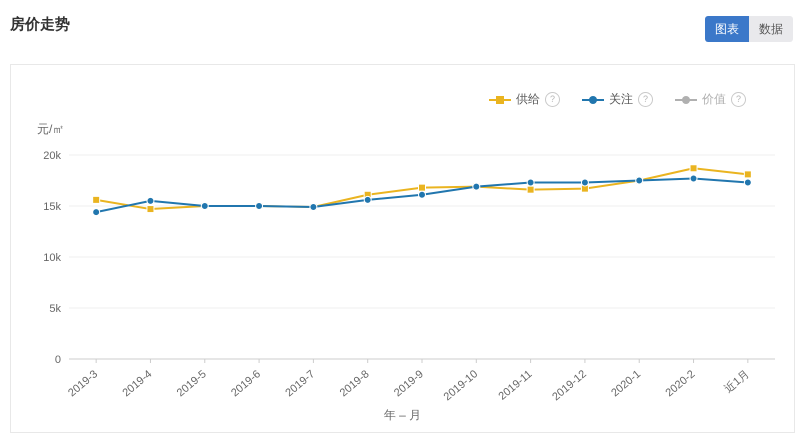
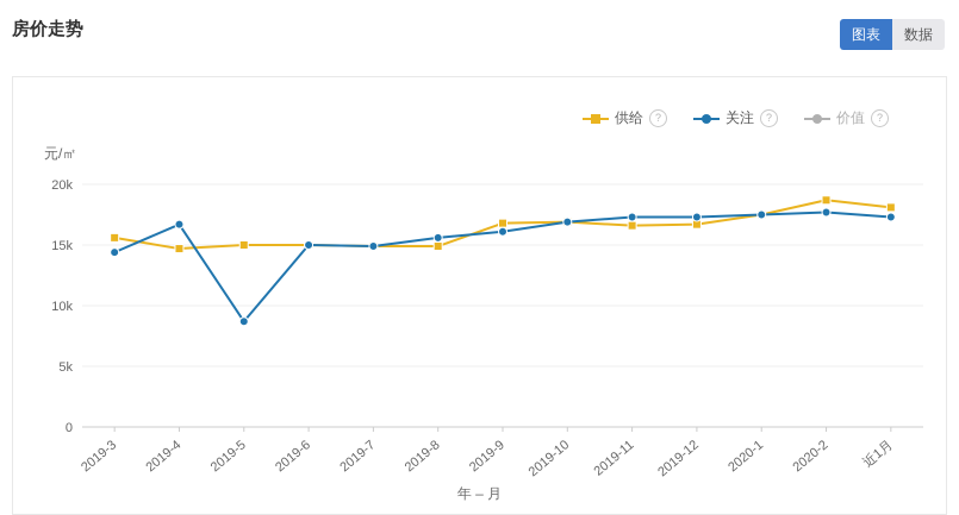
关注/2019-4: 15.5k -> 16.7k
关注/2019-5: 15.0k -> 8.7k
供给/2019-8: 16.1k -> 14.9k
